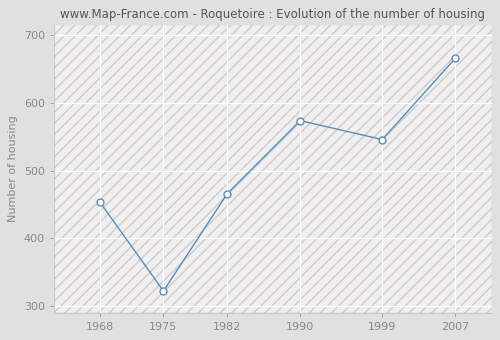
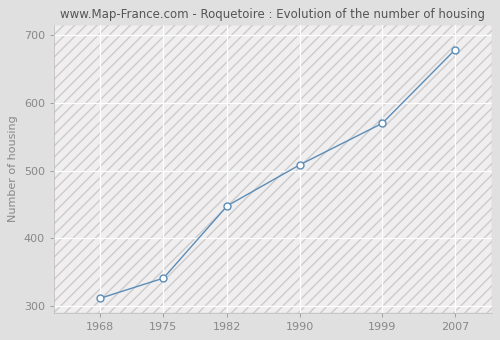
1968: 454 -> 311
1975: 322 -> 341
1982: 466 -> 448
1990: 574 -> 509
1999: 546 -> 570
2007: 666 -> 679
